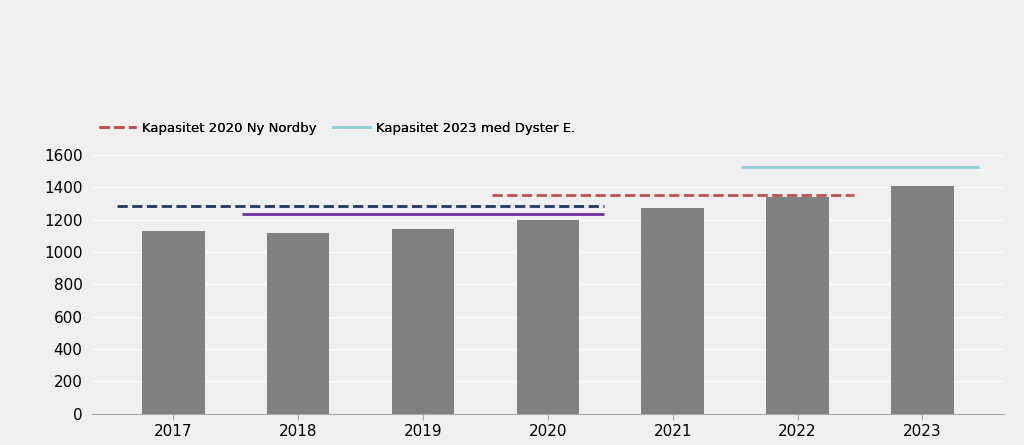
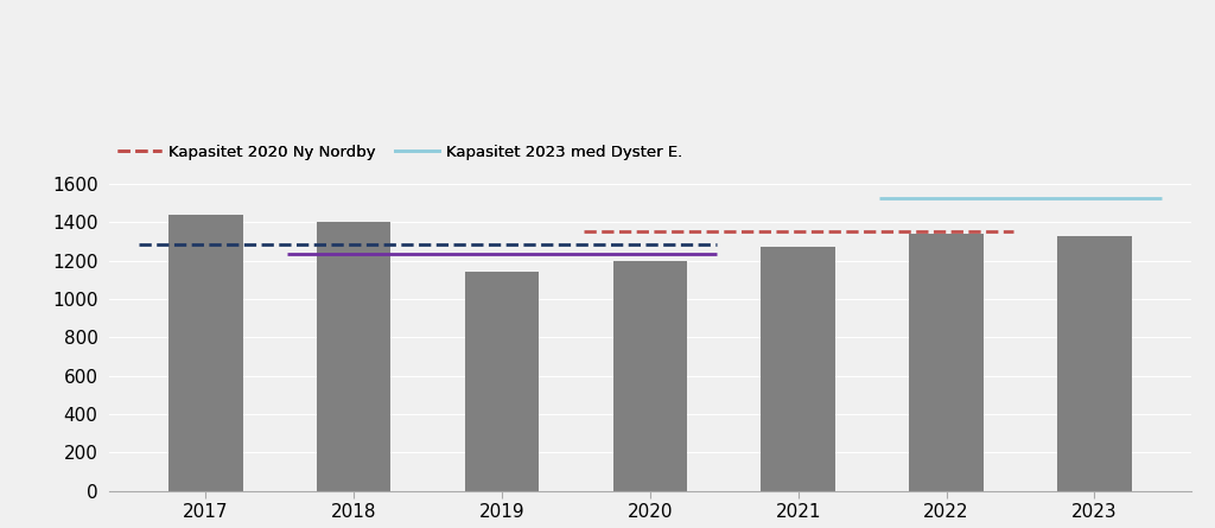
2017: 1130 -> 1440
2018: 1120 -> 1400
2023: 1410 -> 1330
